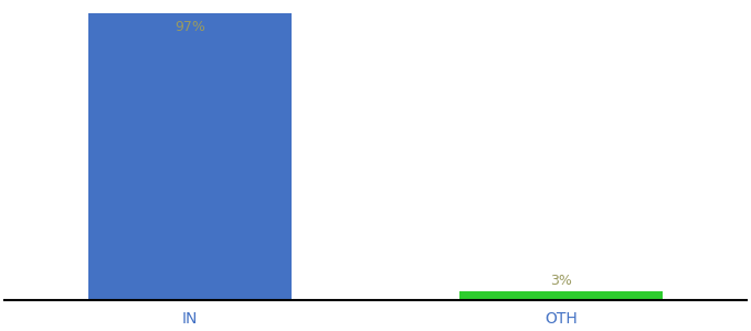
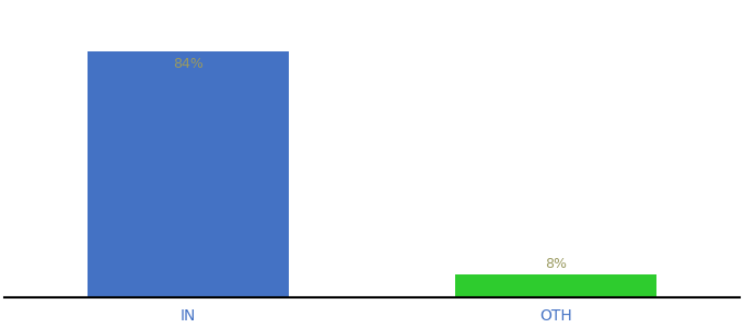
IN: 97% -> 84%
OTH: 3% -> 8%
